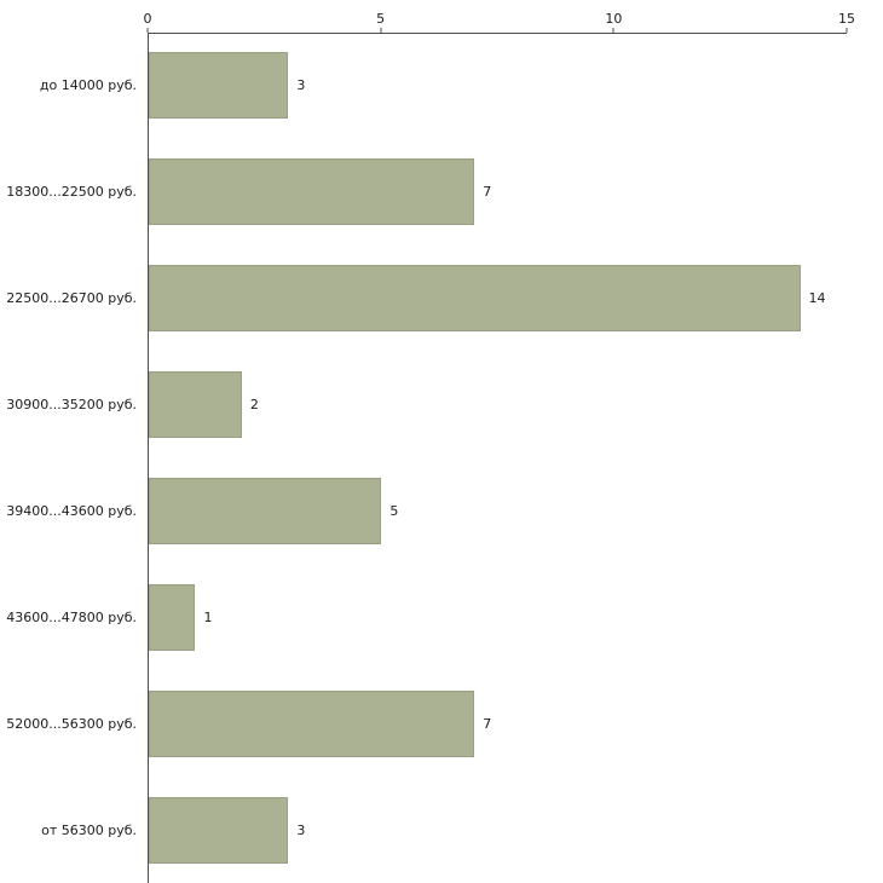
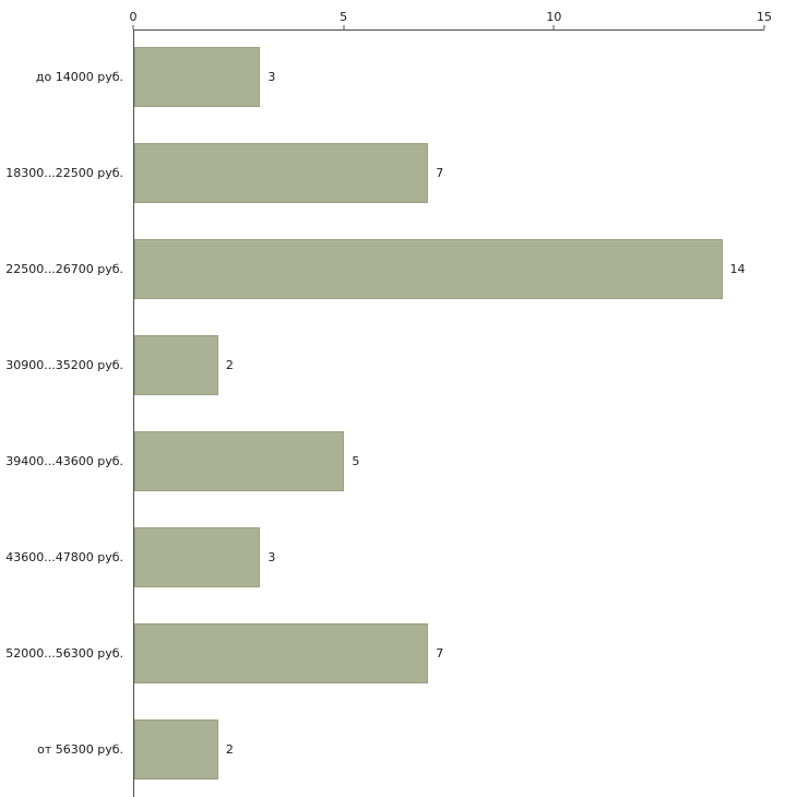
43600...47800 руб.: 1 -> 3
от 56300 руб.: 3 -> 2
